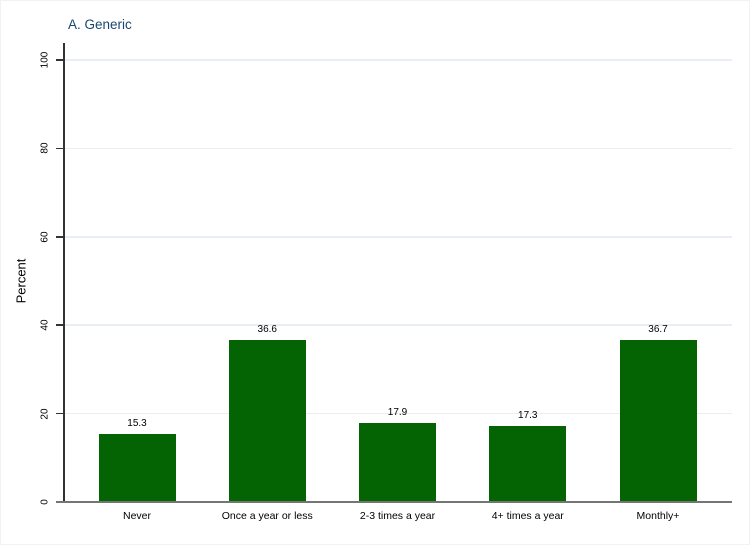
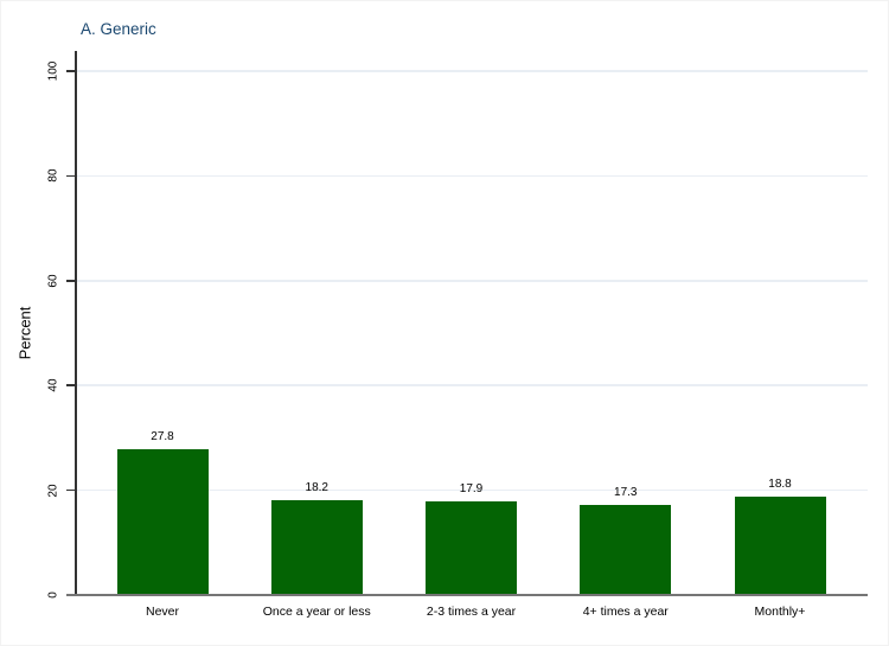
Never: 15.3 -> 27.8
Once a year or less: 36.6 -> 18.2
Monthly+: 36.7 -> 18.8
